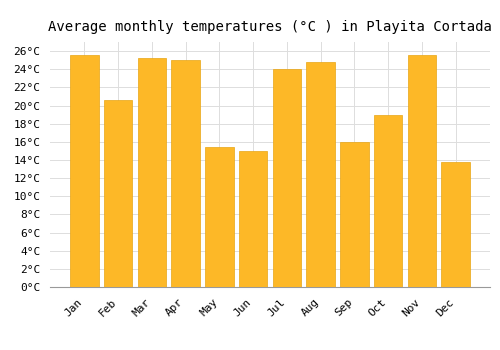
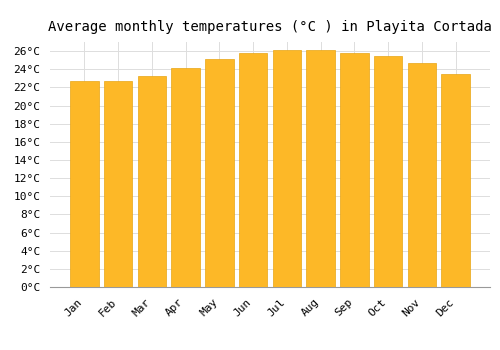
Jan: 25.6°C -> 22.7°C
Feb: 20.6°C -> 22.7°C
Mar: 25.2°C -> 23.2°C
Apr: 25.0°C -> 24.1°C
May: 15.4°C -> 25.1°C
Jun: 15.0°C -> 25.8°C
Jul: 24.0°C -> 26.1°C
Aug: 24.8°C -> 26.1°C
Sep: 16.0°C -> 25.8°C
Oct: 19.0°C -> 25.5°C
Nov: 25.6°C -> 24.7°C
Dec: 13.8°C -> 23.5°C
